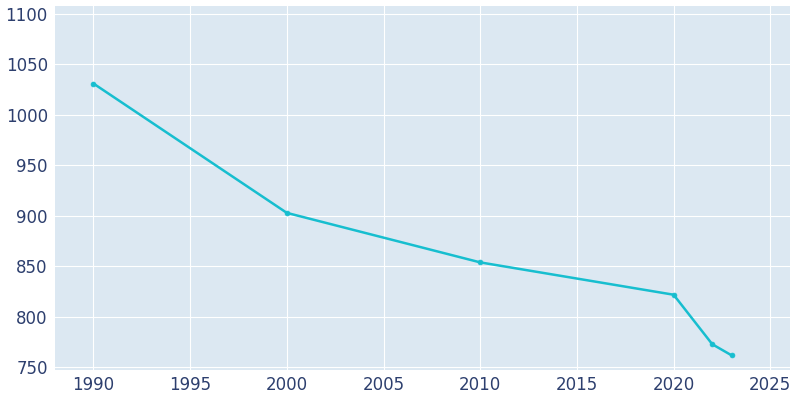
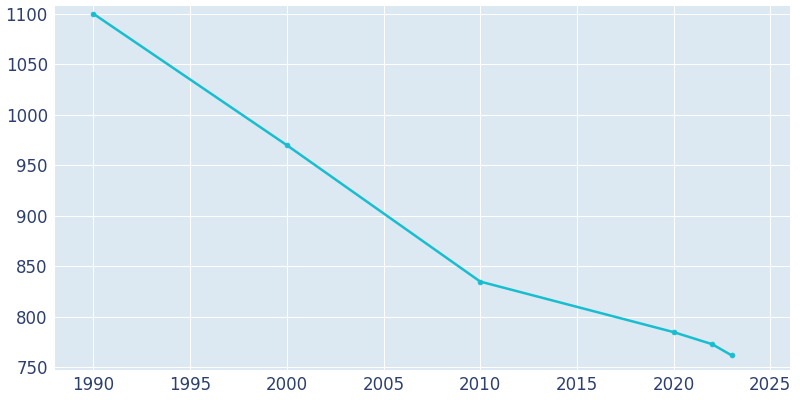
1990: 1031 -> 1100
2000: 903 -> 970
2010: 854 -> 835
2020: 822 -> 785
